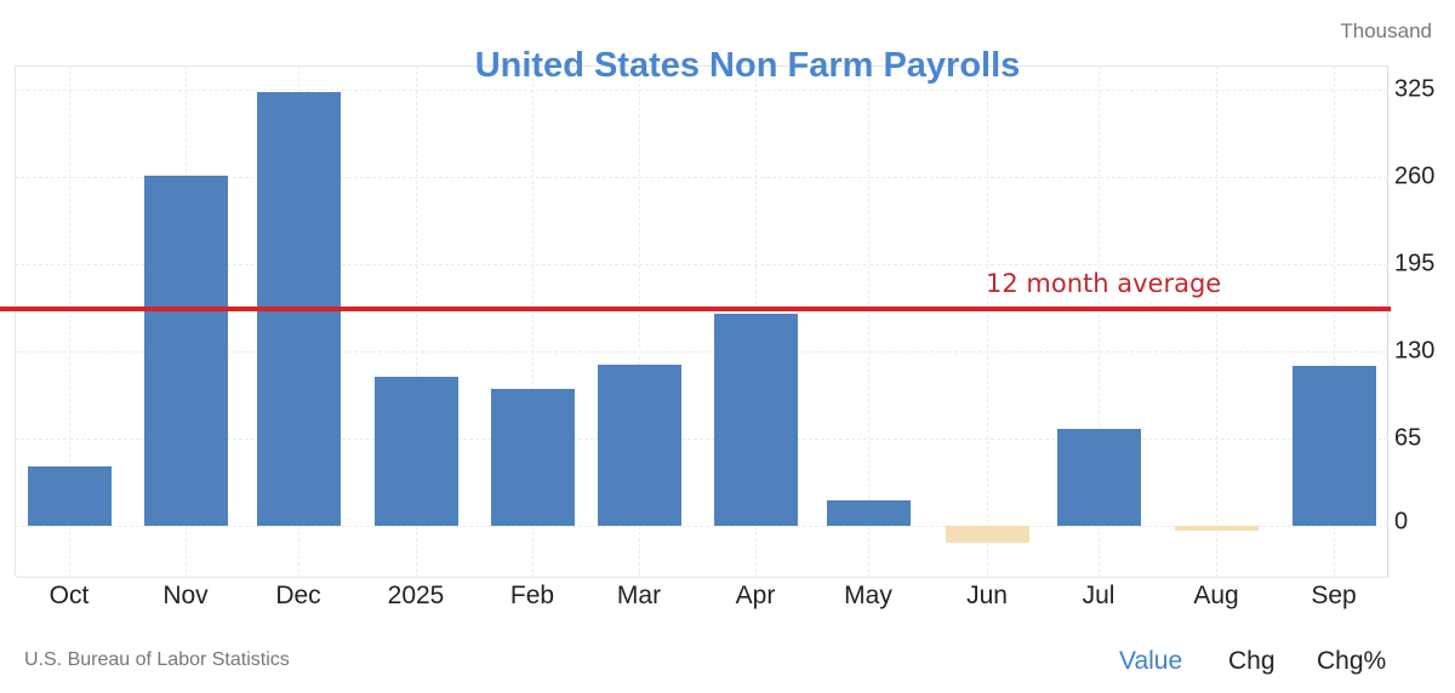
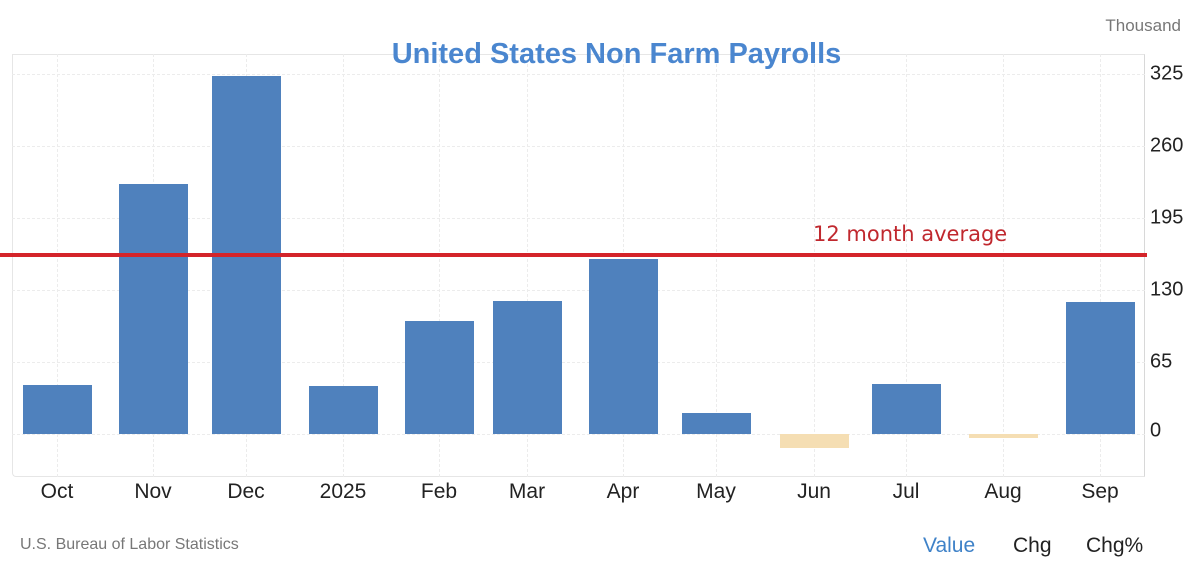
Nov: 261 -> 226
2025: 111 -> 43
Jul: 72 -> 45
